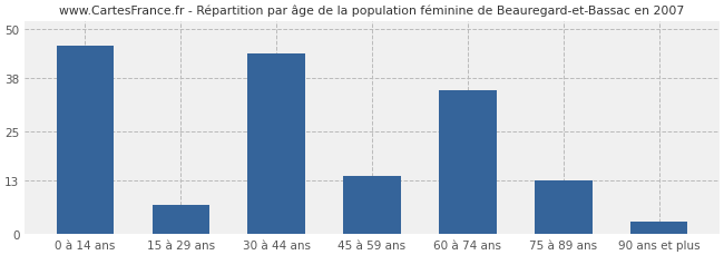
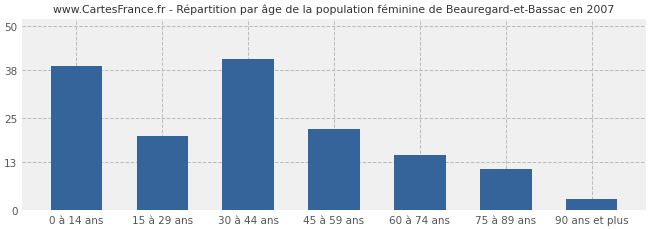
0 à 14 ans: 46 -> 39
15 à 29 ans: 7 -> 20
30 à 44 ans: 44 -> 41
45 à 59 ans: 14 -> 22
60 à 74 ans: 35 -> 15
75 à 89 ans: 13 -> 11
